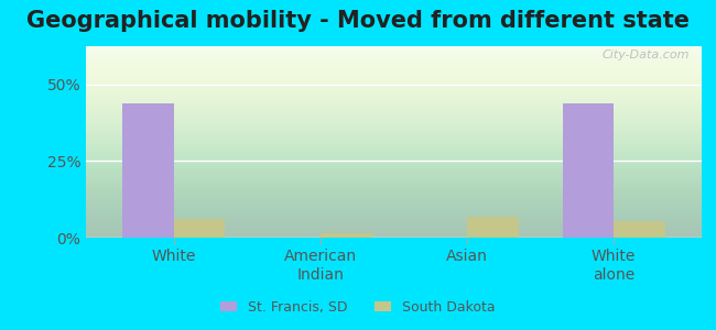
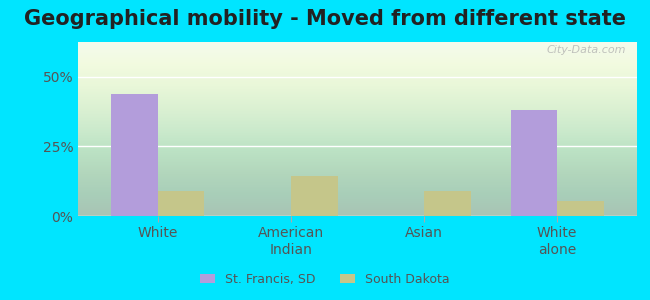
South Dakota/White: 6.0% -> 9.0%
South Dakota/American Indian: 1.5% -> 14.5%
South Dakota/Asian: 7.0% -> 9.0%
St. Francis, SD/White alone: 44% -> 38%
